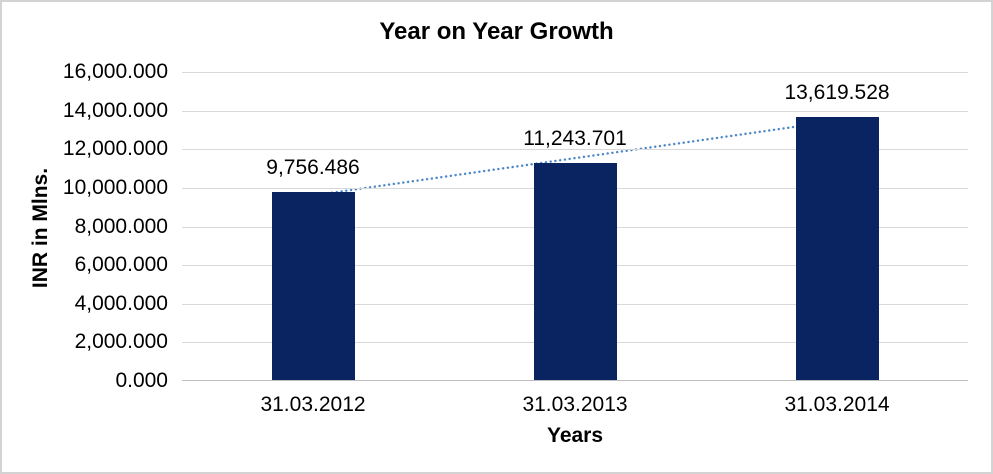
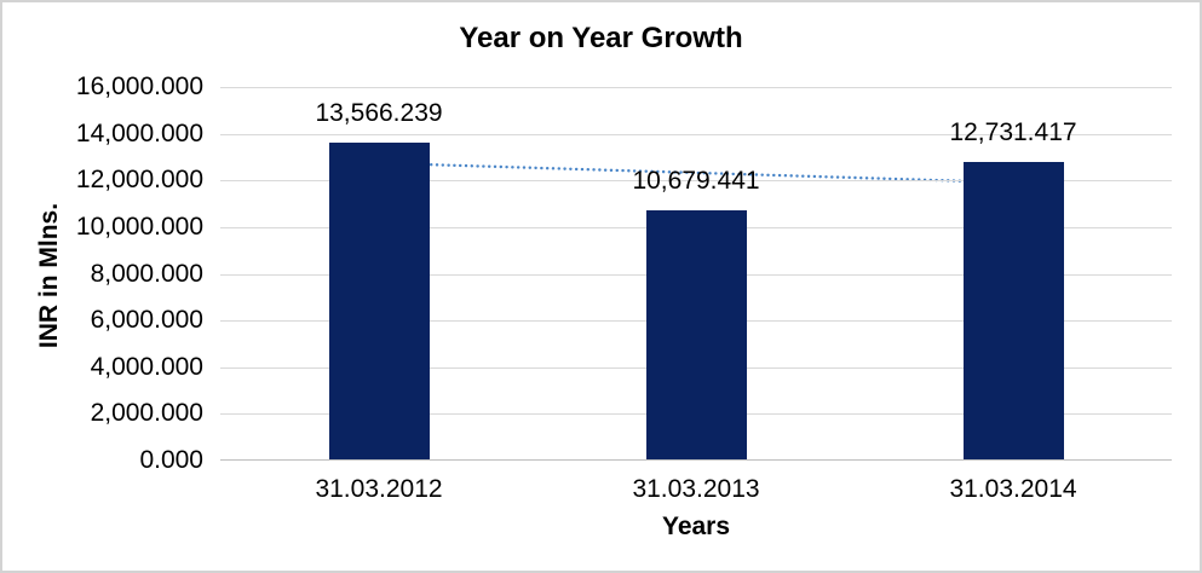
31.03.2012: 9,756.486 -> 13,566.239
31.03.2013: 11,243.701 -> 10,679.441
31.03.2014: 13,619.528 -> 12,731.417
